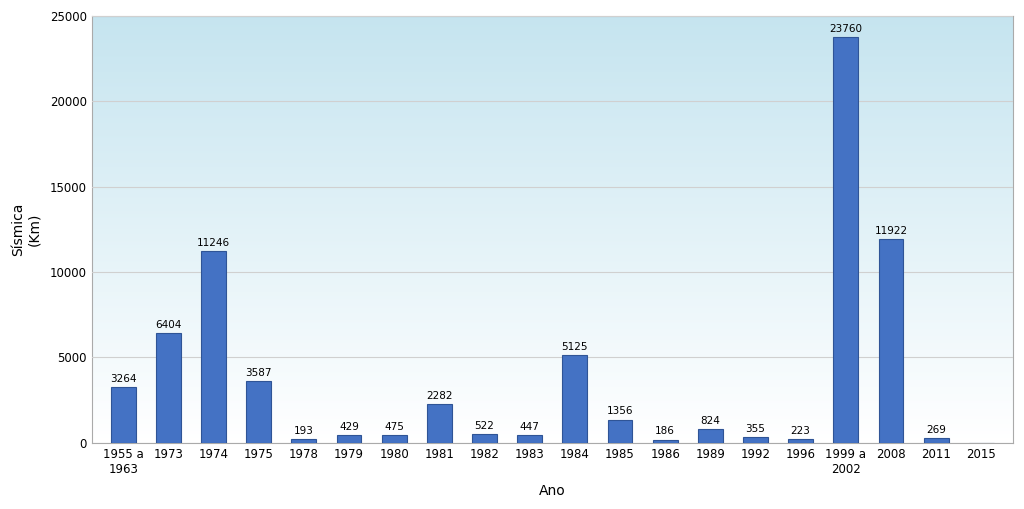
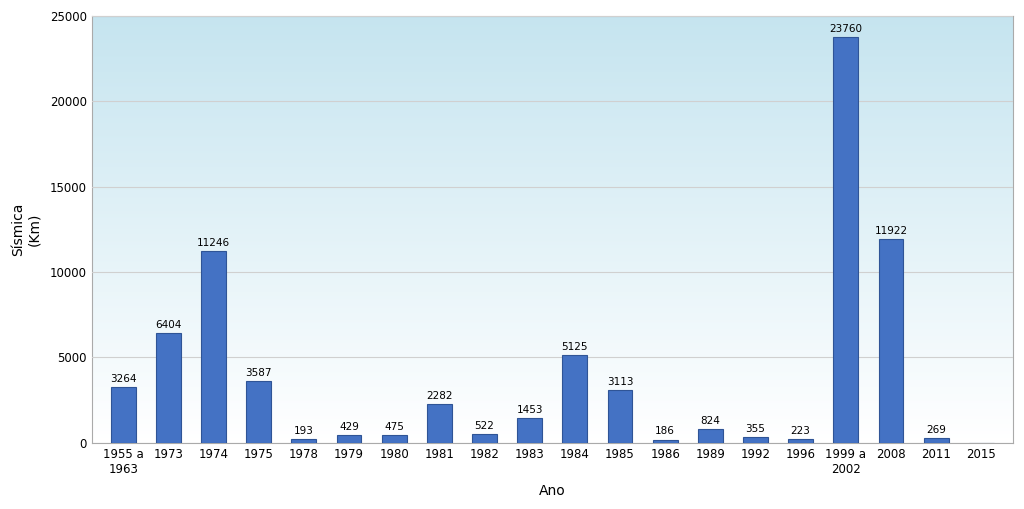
1983: 447 -> 1453
1985: 1356 -> 3113
